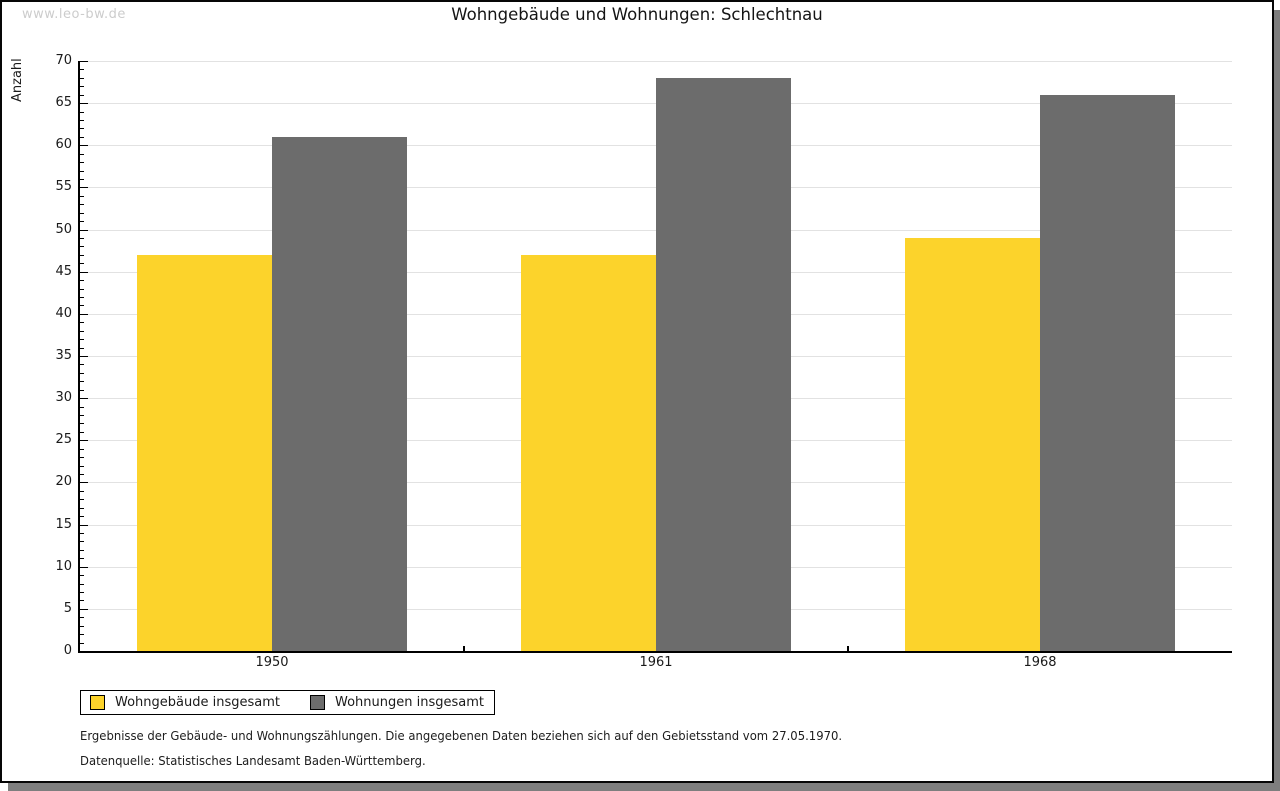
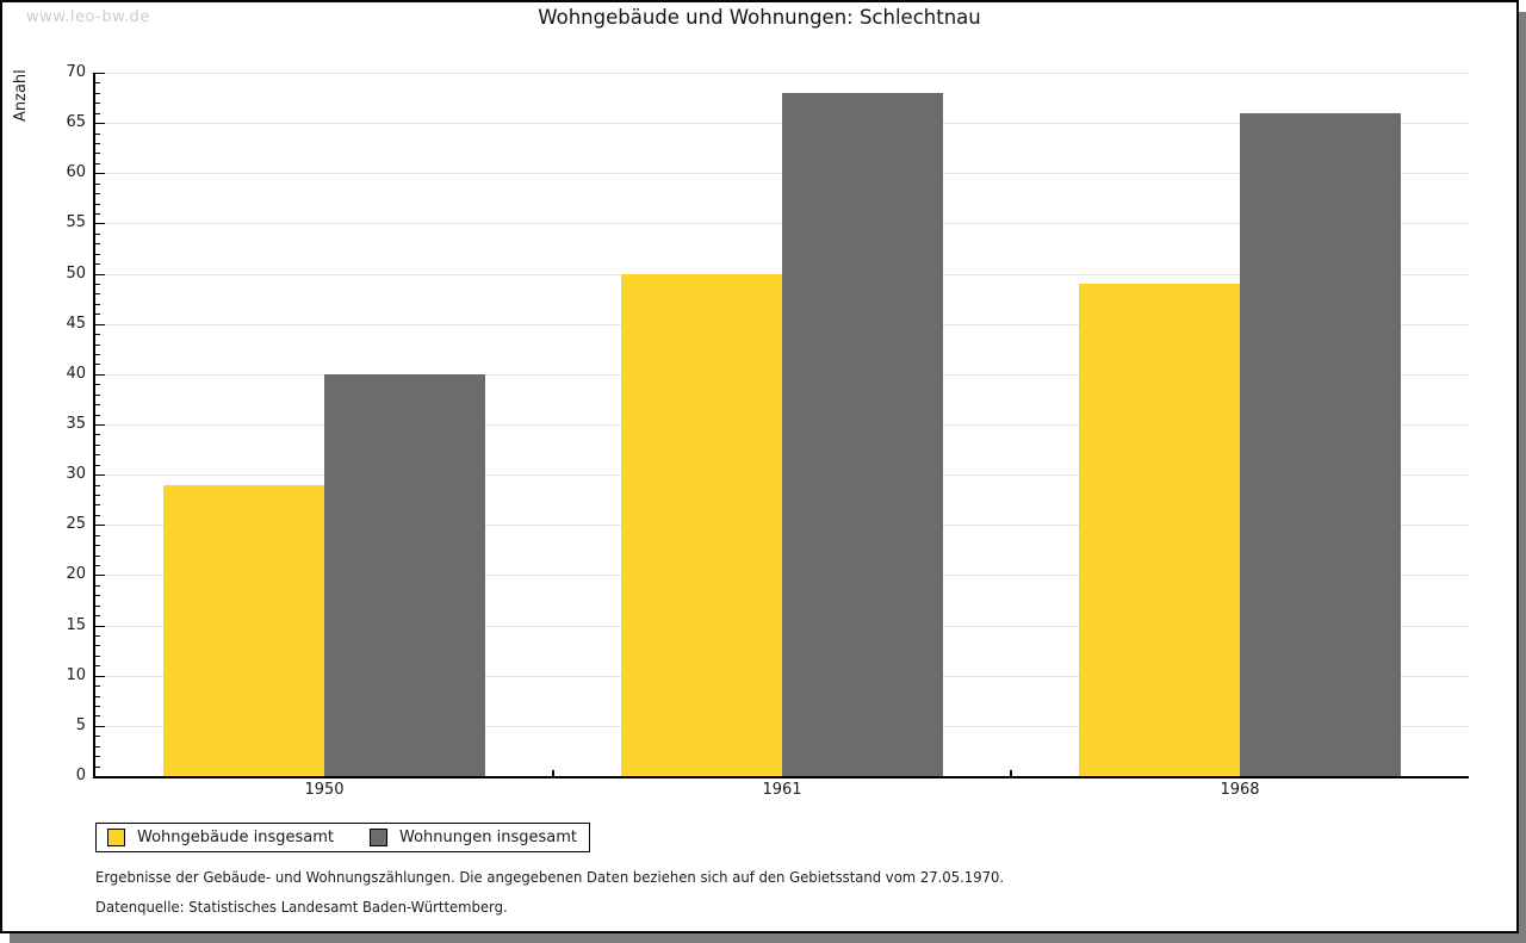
Wohngebäude insgesamt/1950: 47 -> 29
Wohnungen insgesamt/1950: 61 -> 40
Wohngebäude insgesamt/1961: 47 -> 50
